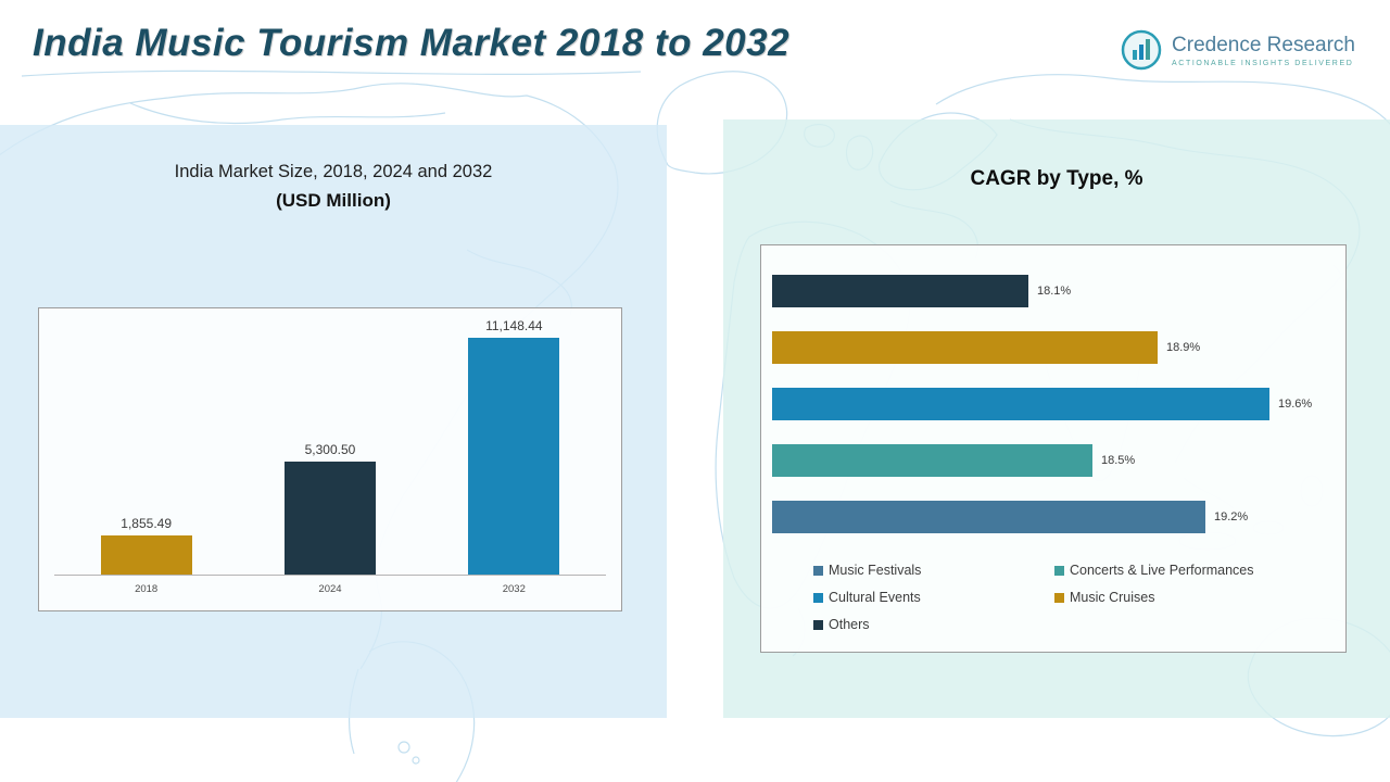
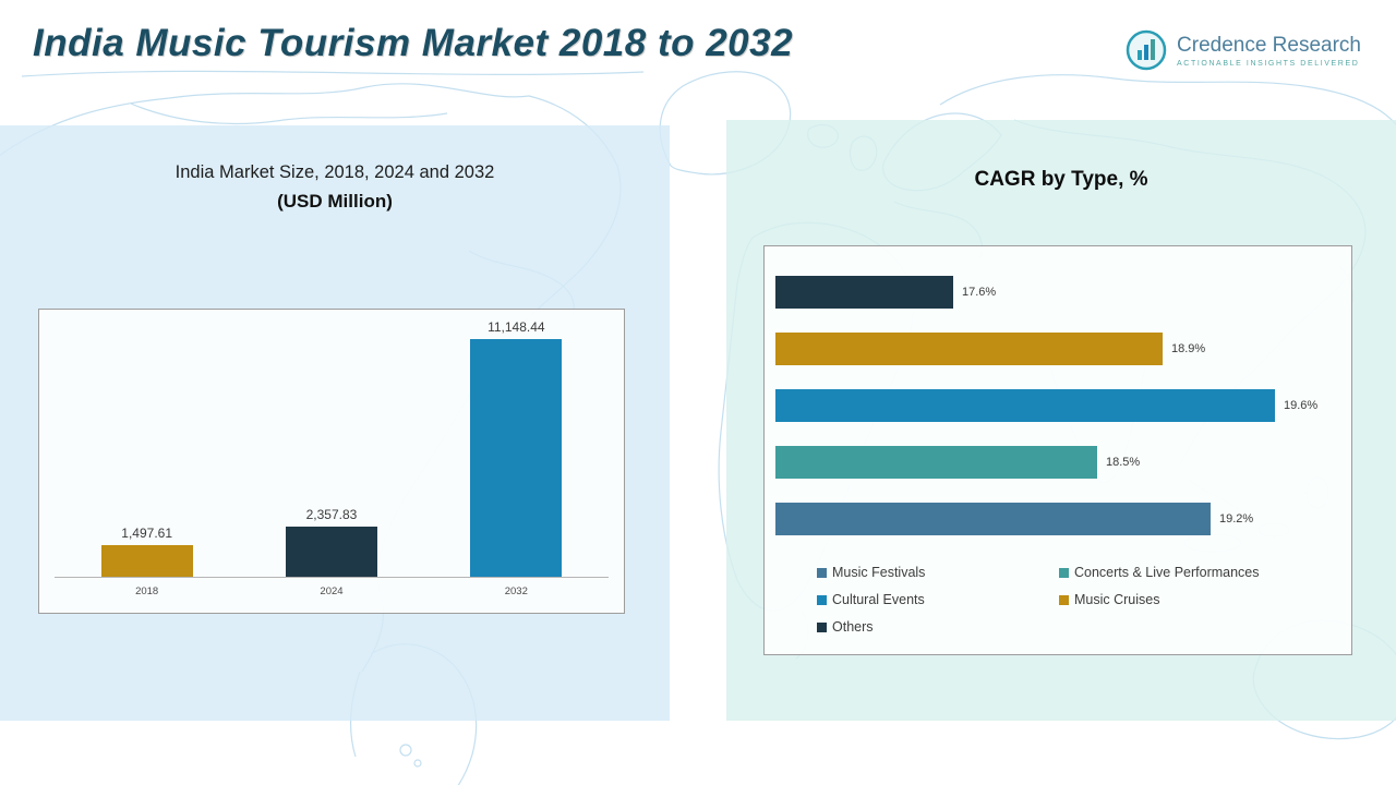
India Market Size, 2018, 2024 and 2032 (USD Million)/2018: 1,855.49 -> 1,497.61
India Market Size, 2018, 2024 and 2032 (USD Million)/2024: 5,300.50 -> 2,357.83
CAGR by Type, %/Others: 18.1% -> 17.6%
